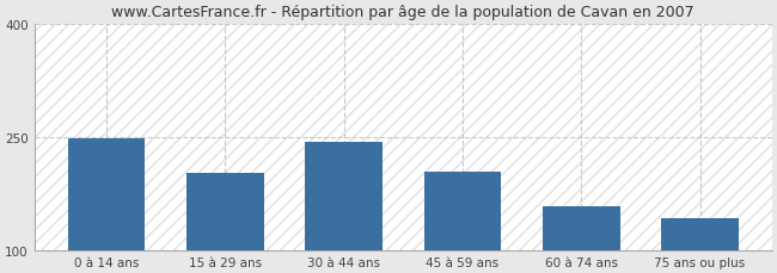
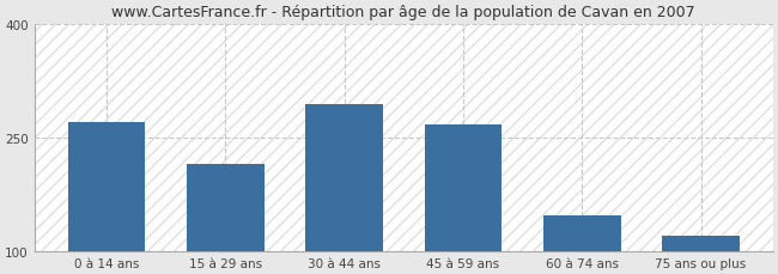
0 à 14 ans: 248 -> 270
15 à 29 ans: 202 -> 215
30 à 44 ans: 244 -> 295
45 à 59 ans: 204 -> 268
60 à 74 ans: 158 -> 148
75 ans ou plus: 142 -> 120
